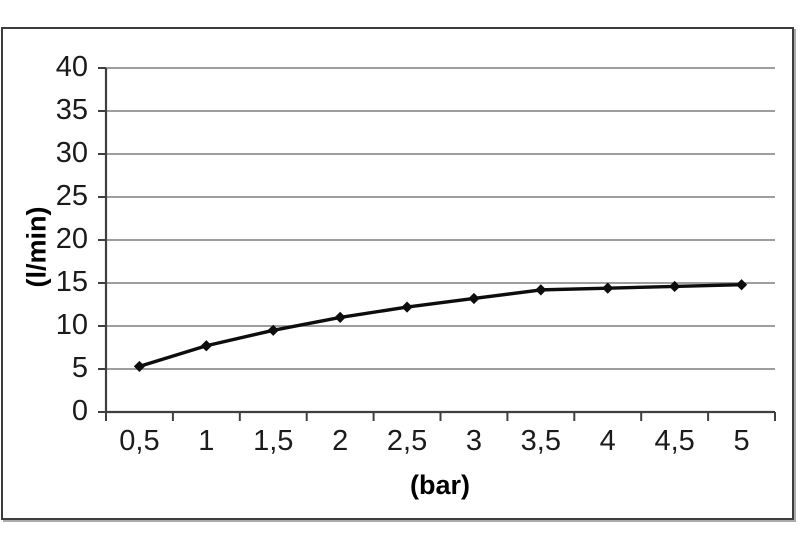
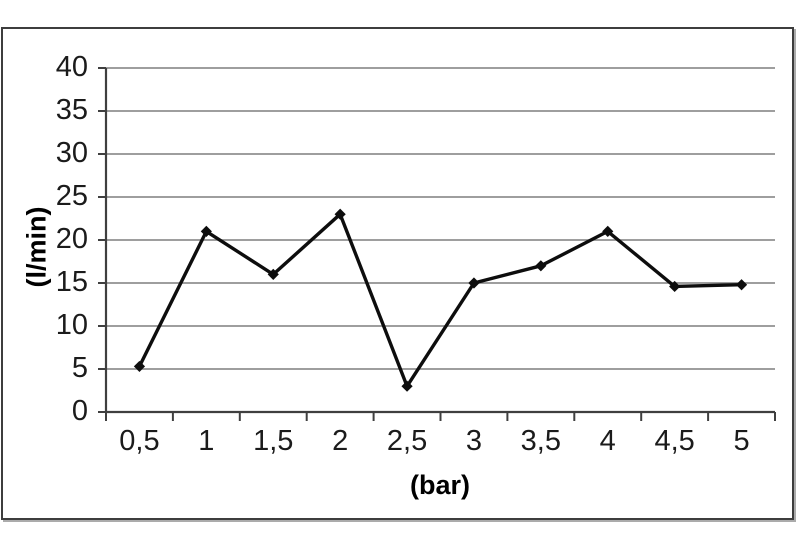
1: 8 -> 21
1,5: 10 -> 16
2: 11 -> 23
2,5: 12 -> 3
3: 13 -> 15
3,5: 14 -> 17
4: 14 -> 21
